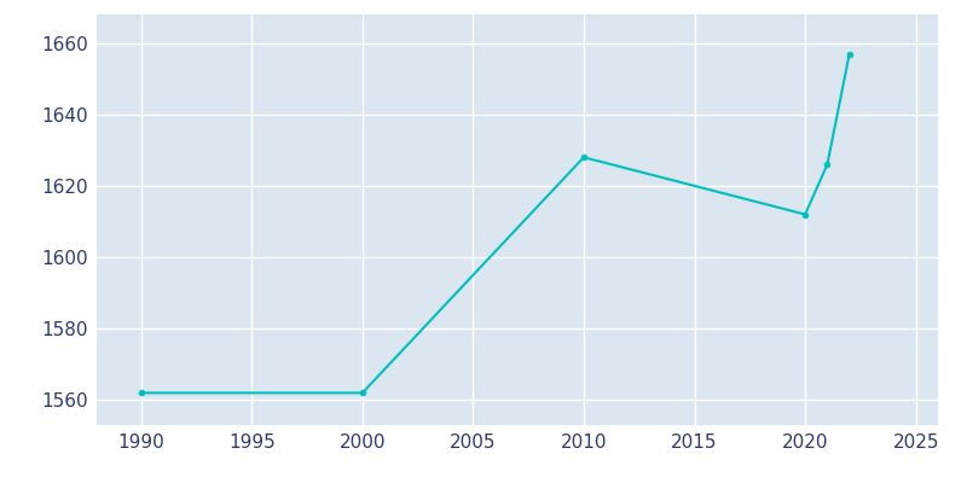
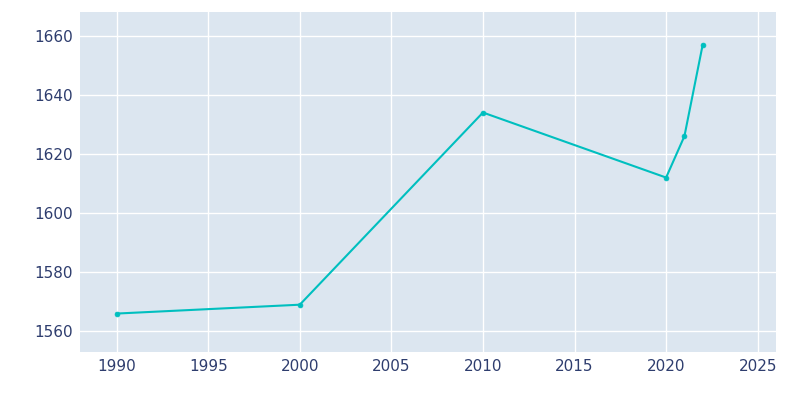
1990: 1562 -> 1566
2000: 1562 -> 1569
2010: 1628 -> 1634
